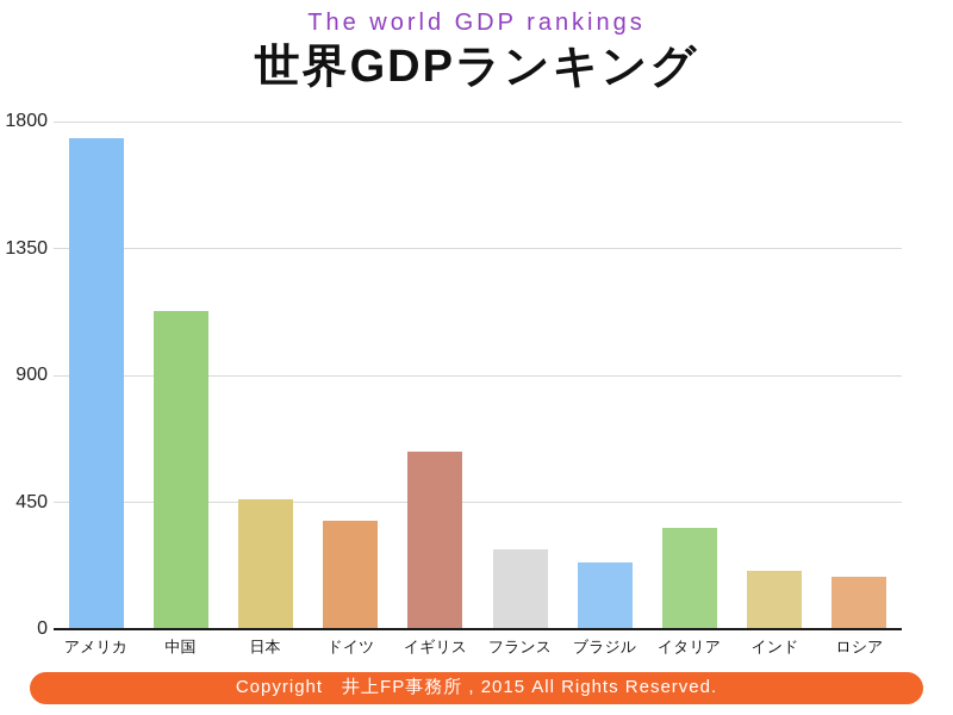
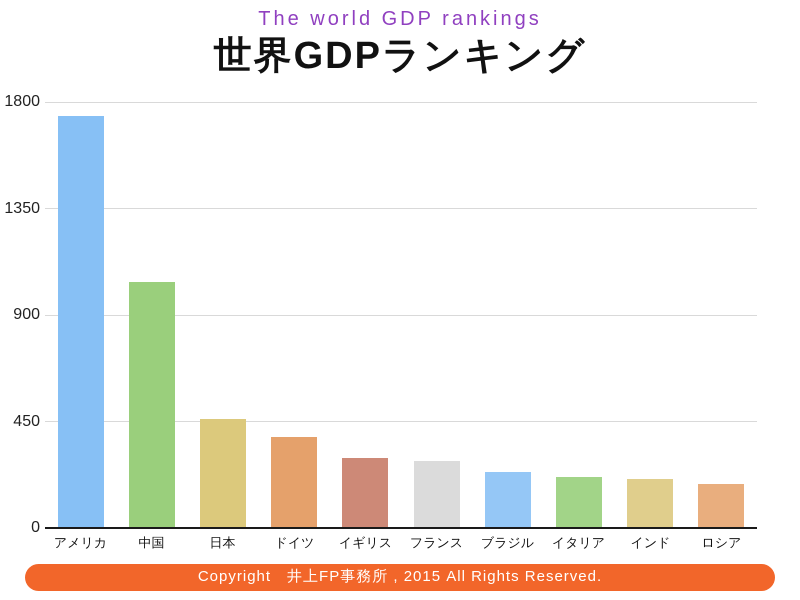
中国: 1130 -> 1040
イギリス: 630 -> 300
イタリア: 360 -> 220
